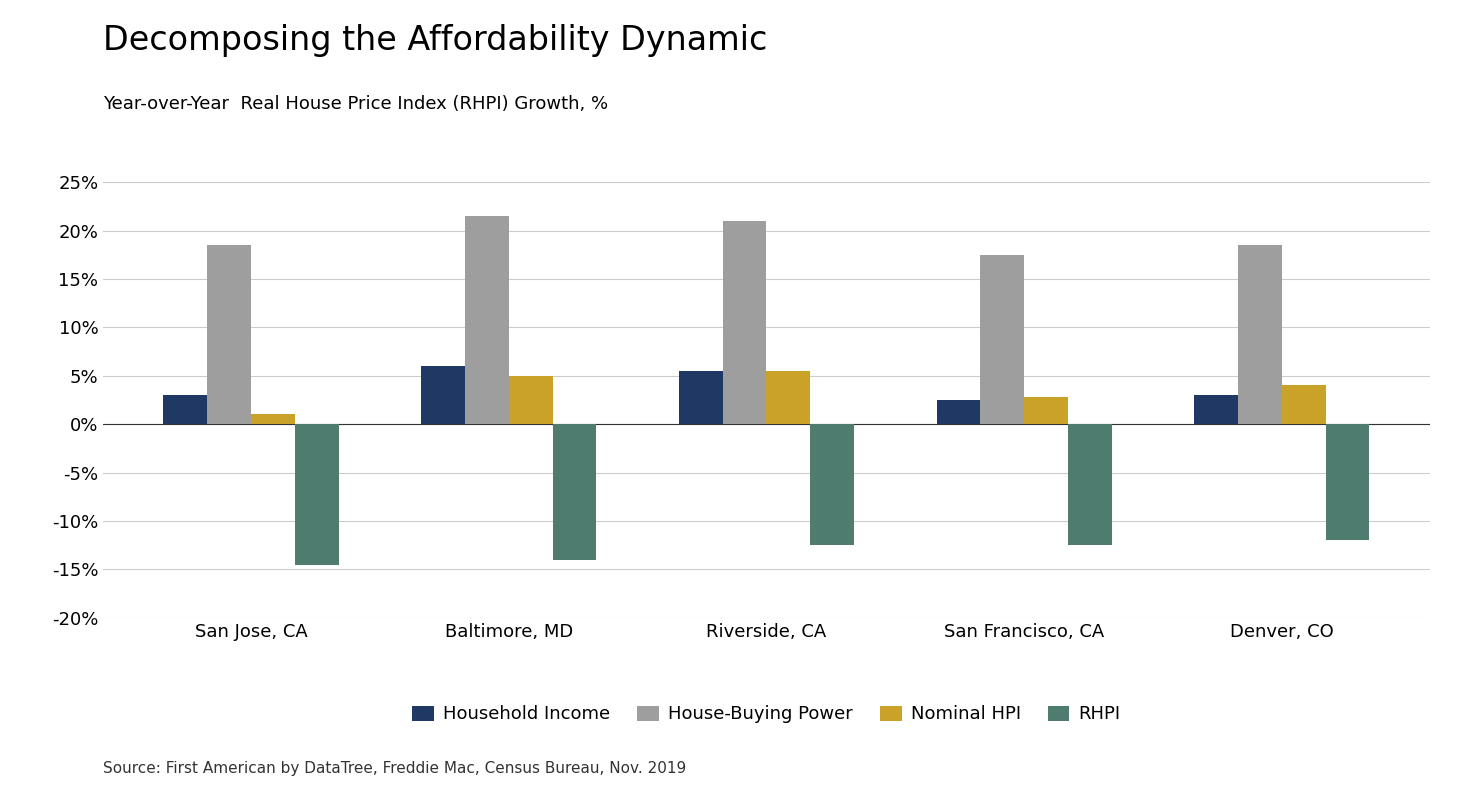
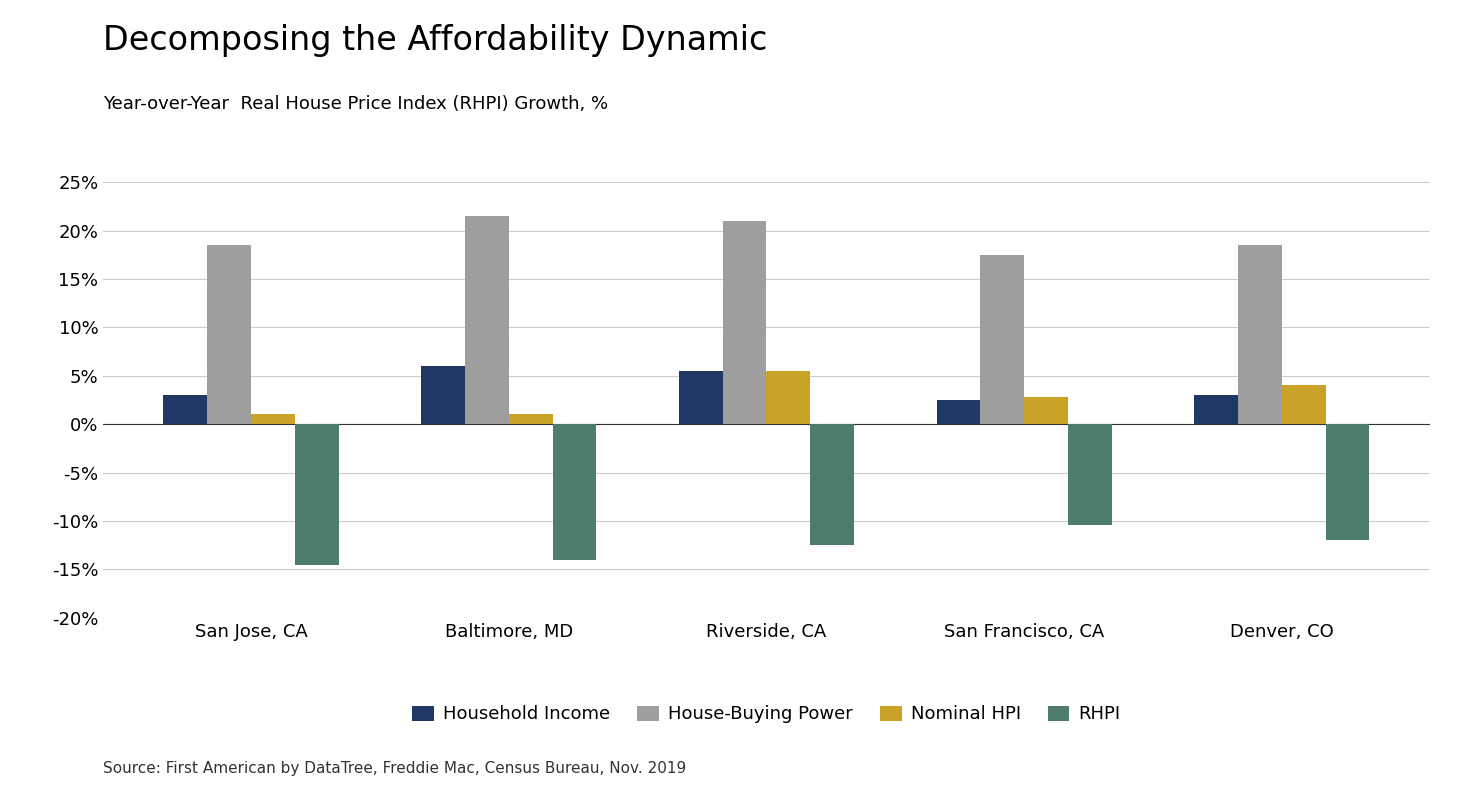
Nominal HPI/Baltimore, MD: 5.0% -> 1.0%
RHPI/San Francisco, CA: -12.5% -> -10.4%
